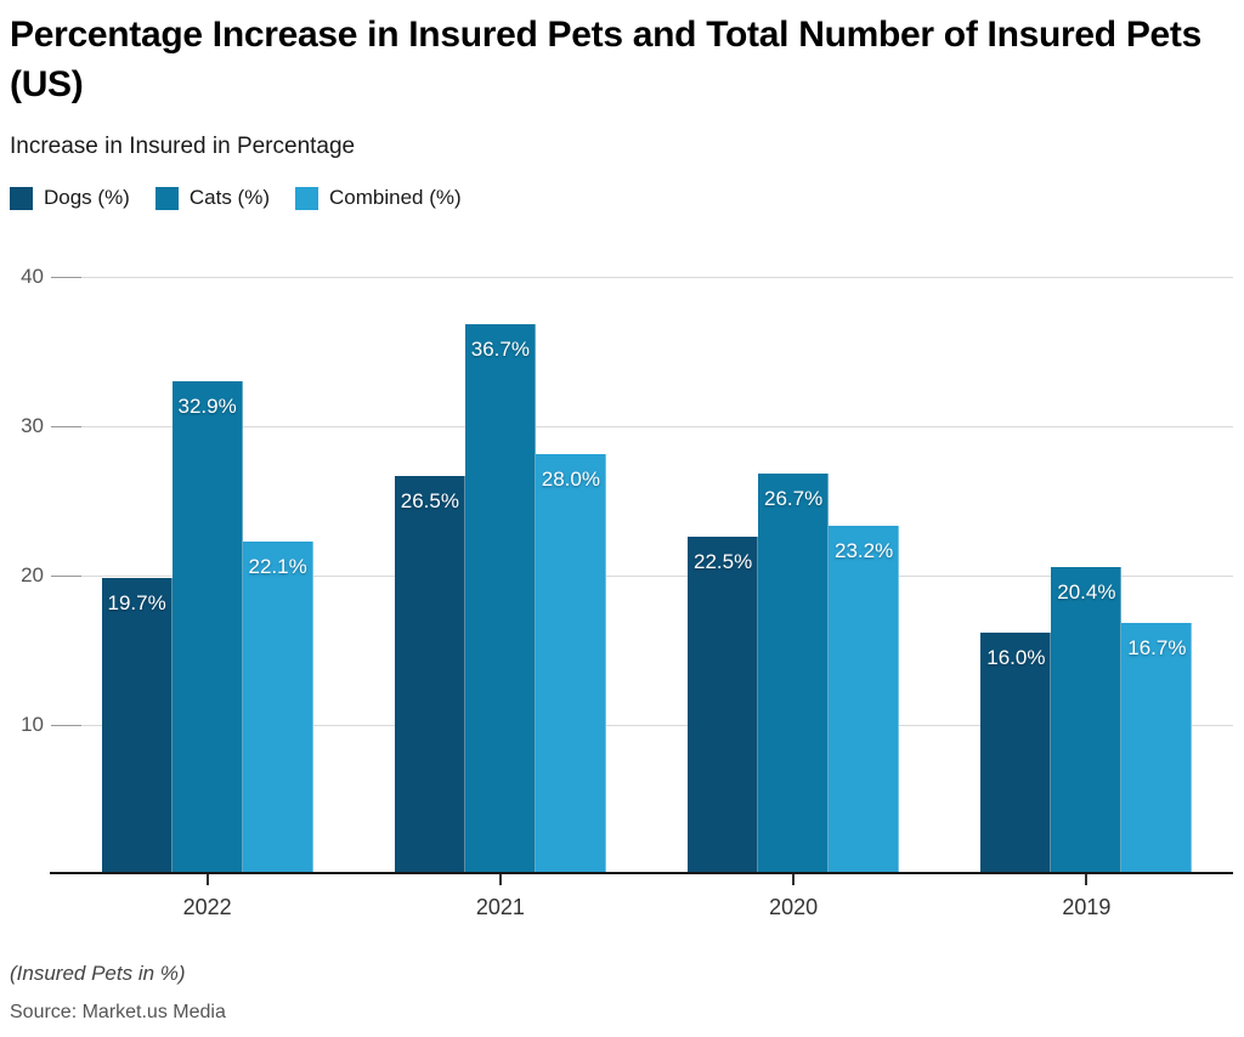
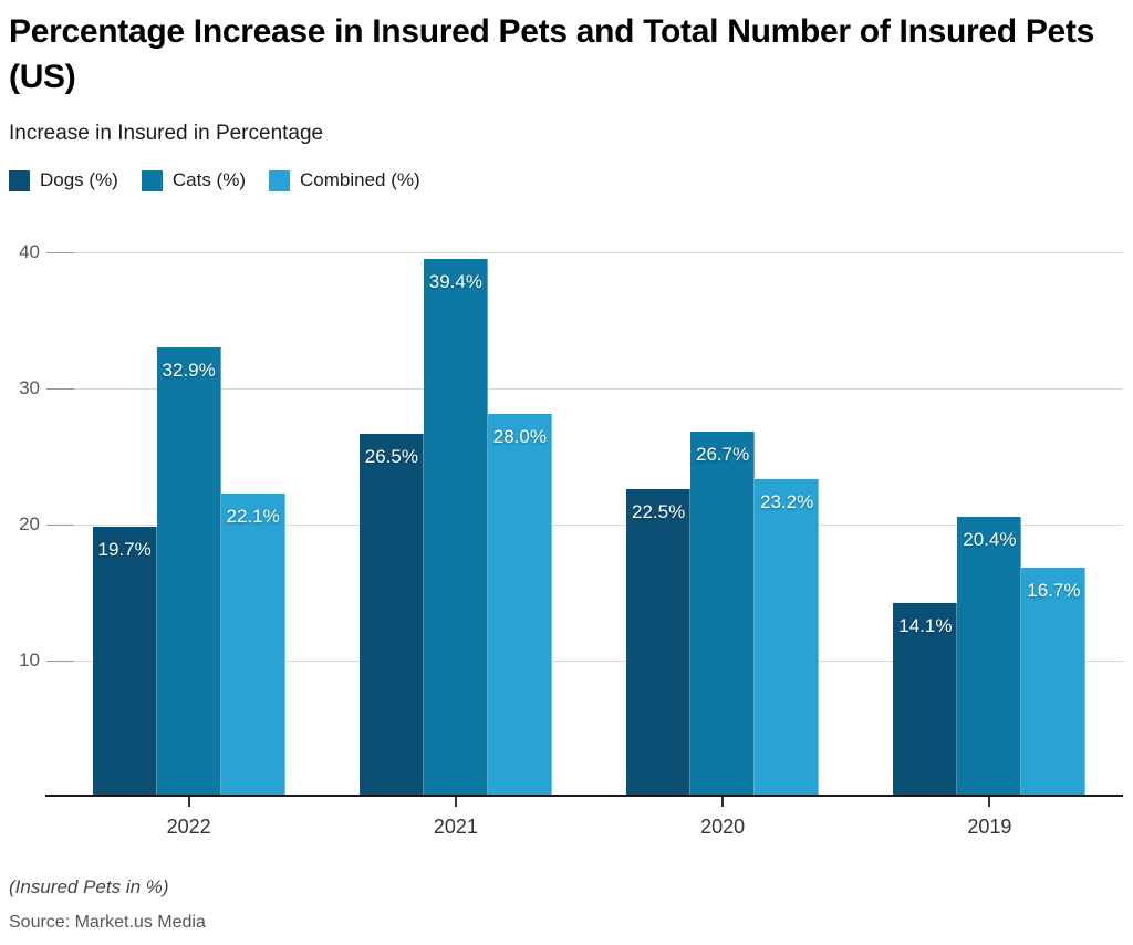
Cats (%)/2021: 36.7% -> 39.4%
Dogs (%)/2019: 16.0% -> 14.1%
